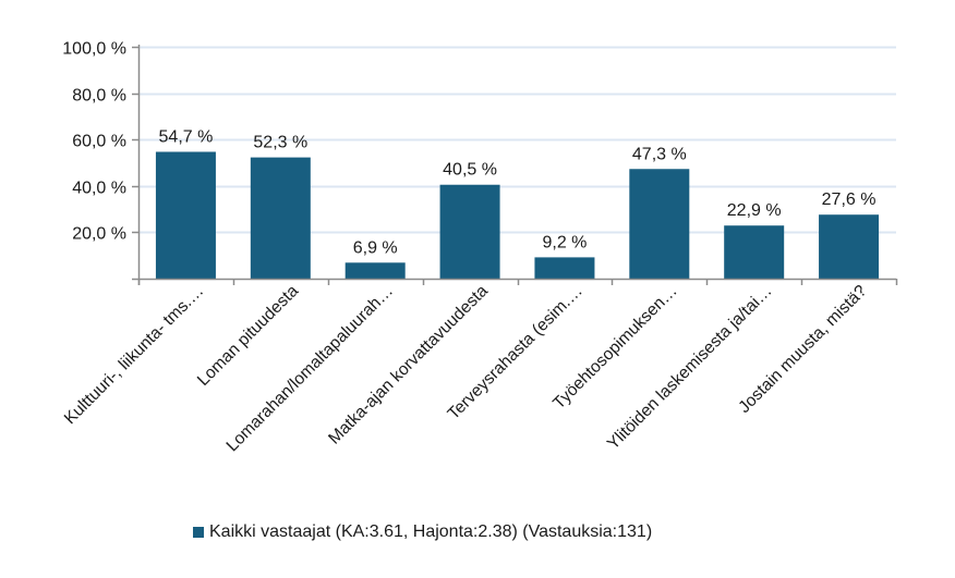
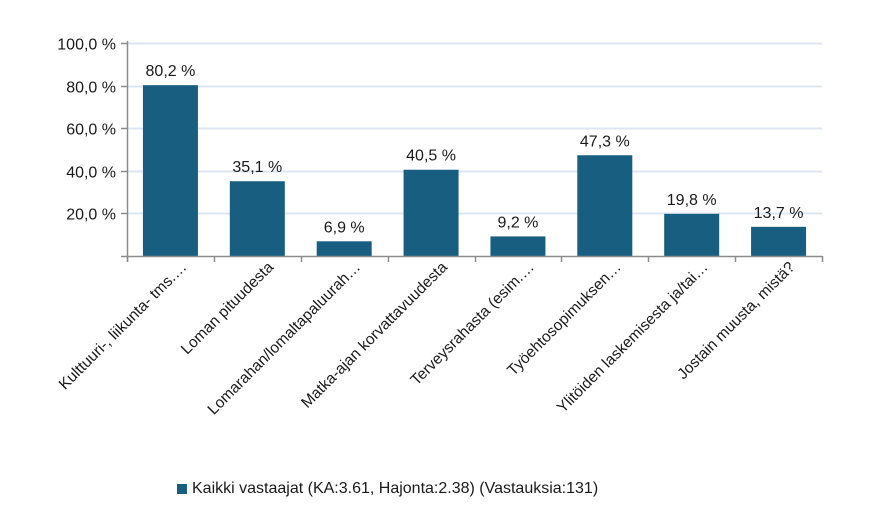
Kulttuuri-, liikunta- tms.…: 54,7 -> 80,2
Loman pituudesta: 52,3 -> 35,1
Ylitöiden laskemisesta ja/tai…: 22,9 -> 19,8
Jostain muusta, mistä?: 27,6 -> 13,7
